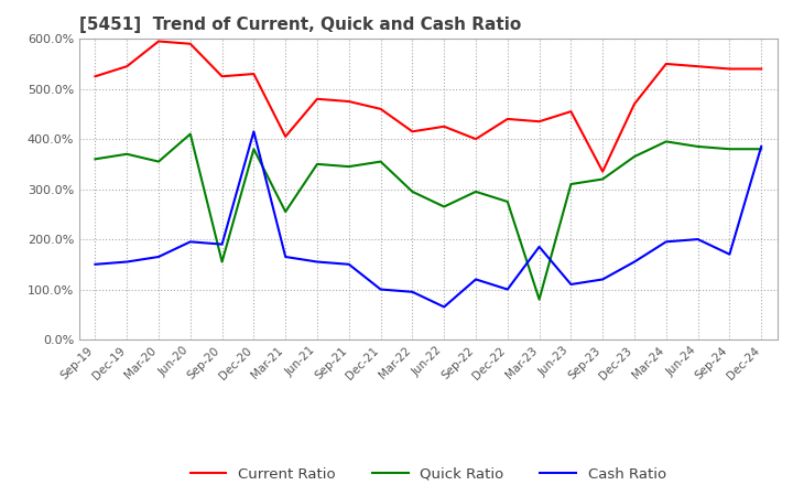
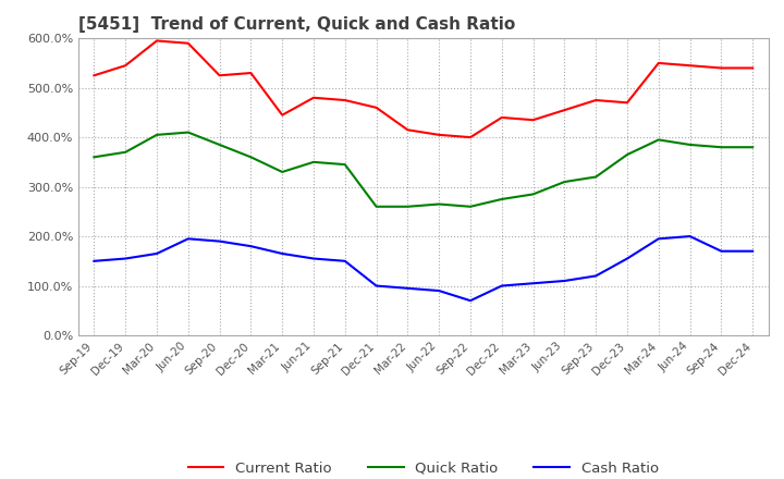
Quick Ratio/Mar-20: 355% -> 405%
Quick Ratio/Sep-20: 155% -> 385%
Quick Ratio/Dec-20: 380% -> 360%
Cash Ratio/Dec-20: 415% -> 180%
Current Ratio/Mar-21: 405% -> 445%
Quick Ratio/Mar-21: 255% -> 330%
Quick Ratio/Dec-21: 355% -> 260%
Quick Ratio/Mar-22: 295% -> 260%
Current Ratio/Jun-22: 425% -> 405%
Cash Ratio/Jun-22: 65% -> 90%
Quick Ratio/Sep-22: 295% -> 260%
Cash Ratio/Sep-22: 120% -> 70%
Quick Ratio/Mar-23: 80% -> 285%
Cash Ratio/Mar-23: 185% -> 105%
Current Ratio/Sep-23: 335% -> 475%
Cash Ratio/Dec-24: 385% -> 170%
